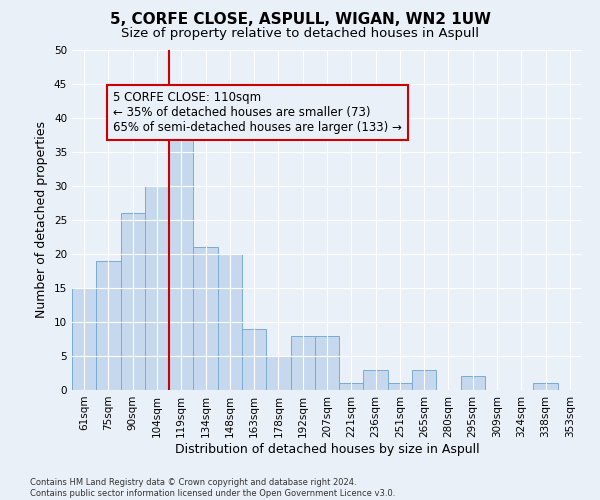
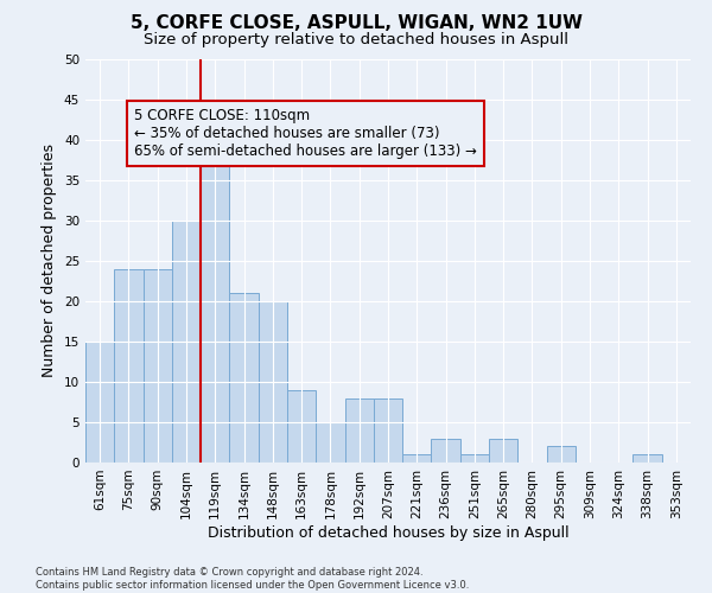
75sqm: 19 -> 24
90sqm: 26 -> 24
